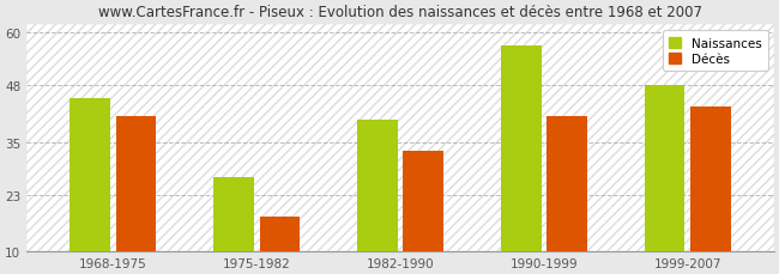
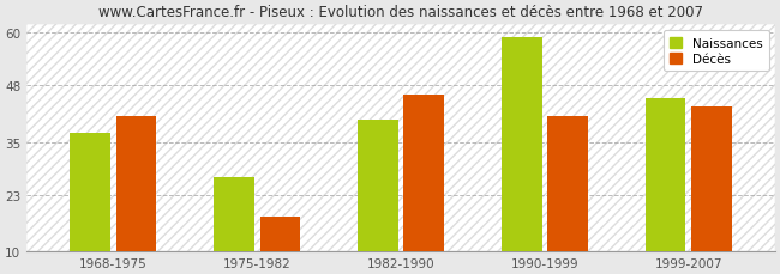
Naissances/1968-1975: 45 -> 37
Décès/1982-1990: 33 -> 46
Naissances/1990-1999: 57 -> 59
Naissances/1999-2007: 48 -> 45
